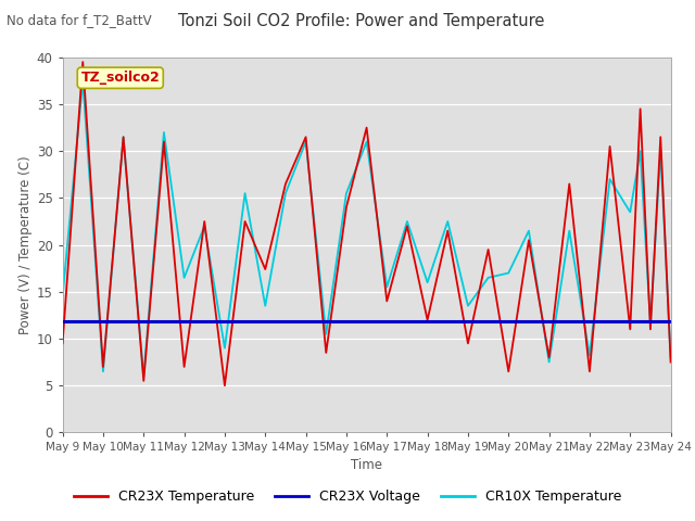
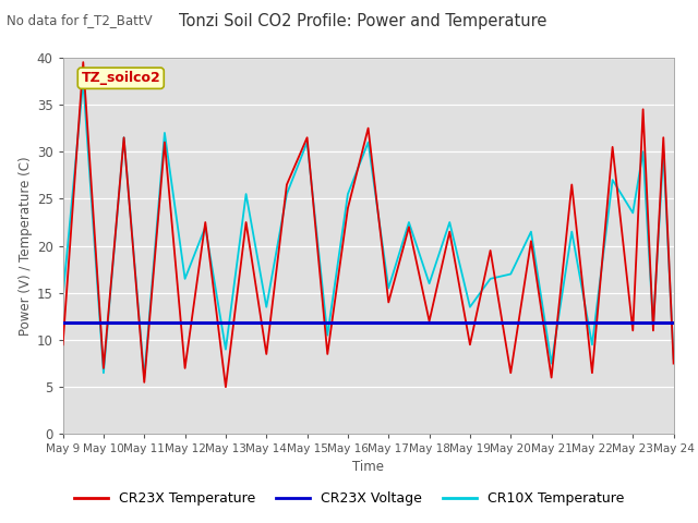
CR23X Temperature/May 14: 17.4 -> 8.5
CR23X Temperature/May 21: 8.0 -> 6.0
CR10X Temperature/May 22: 8.2 -> 9.5
